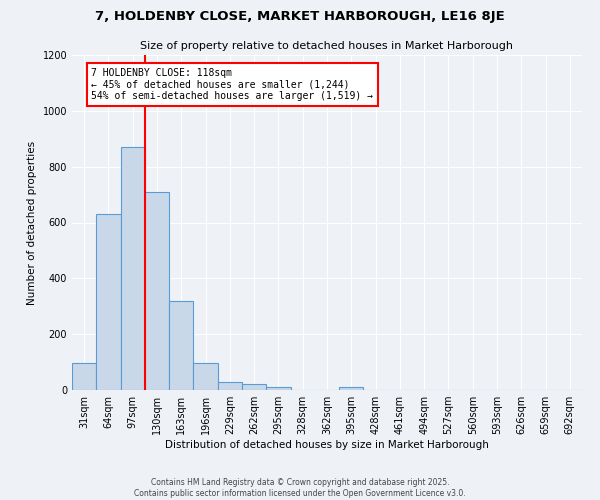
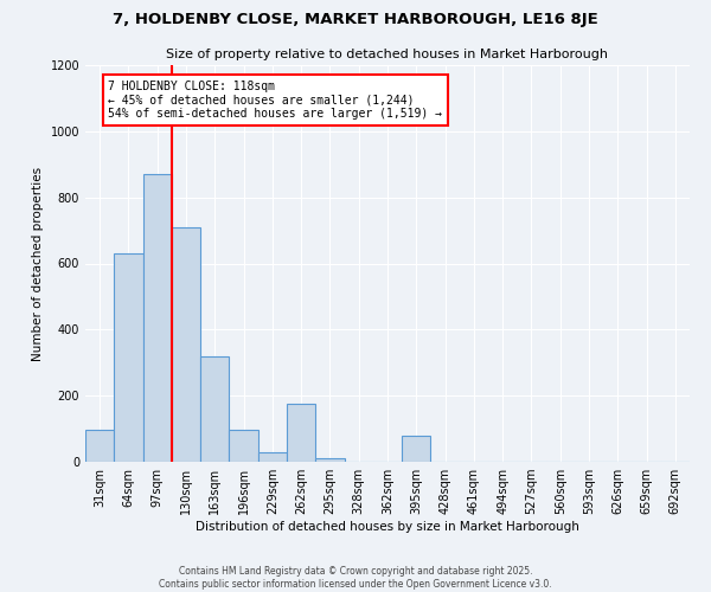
262sqm: 20 -> 175
395sqm: 10 -> 80
